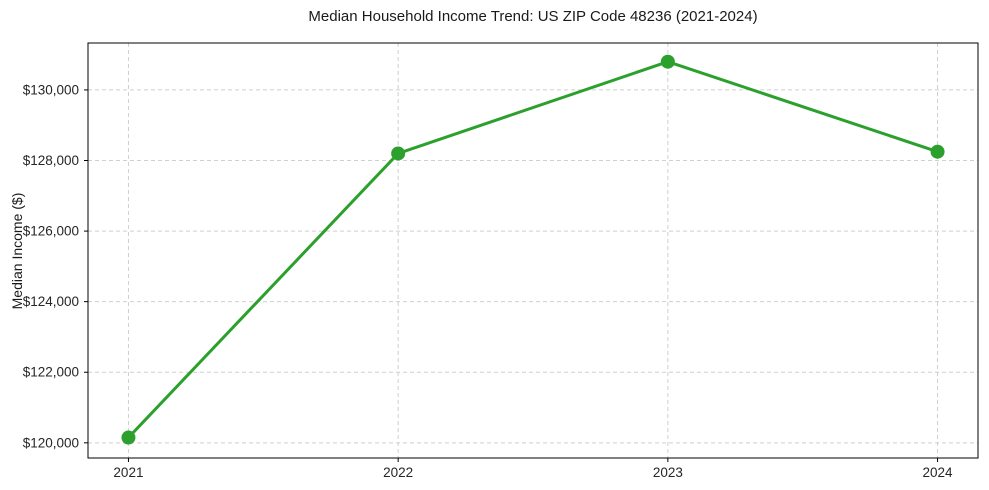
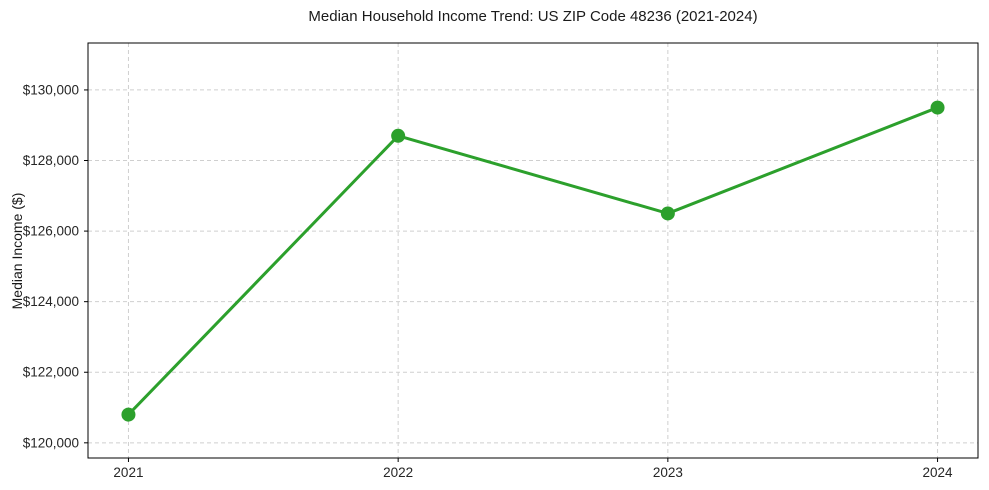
2021: $120200 -> $120800
2022: $128200 -> $128700
2023: $130800 -> $126500
2024: $128200 -> $129500
